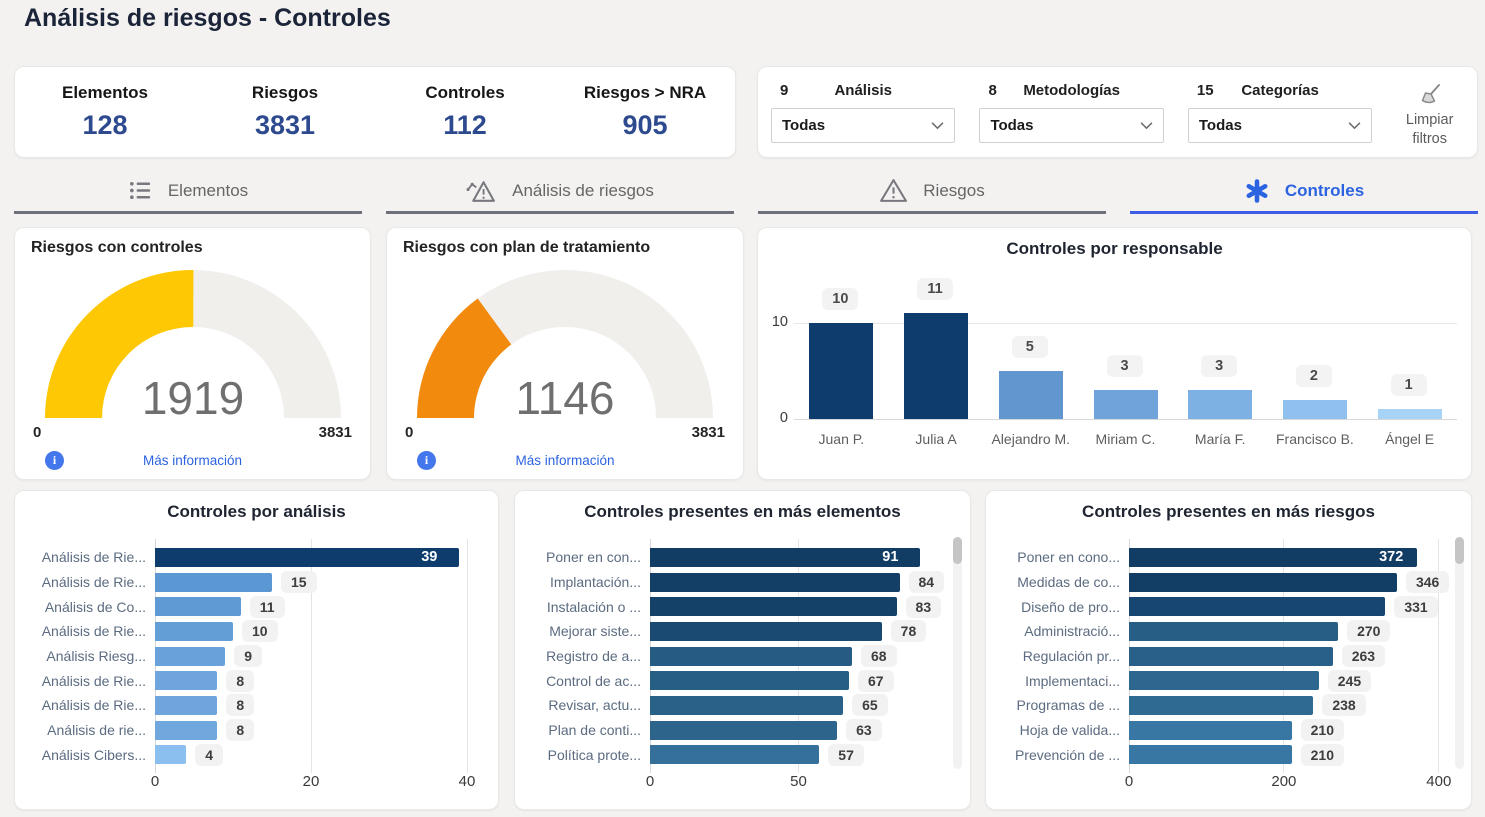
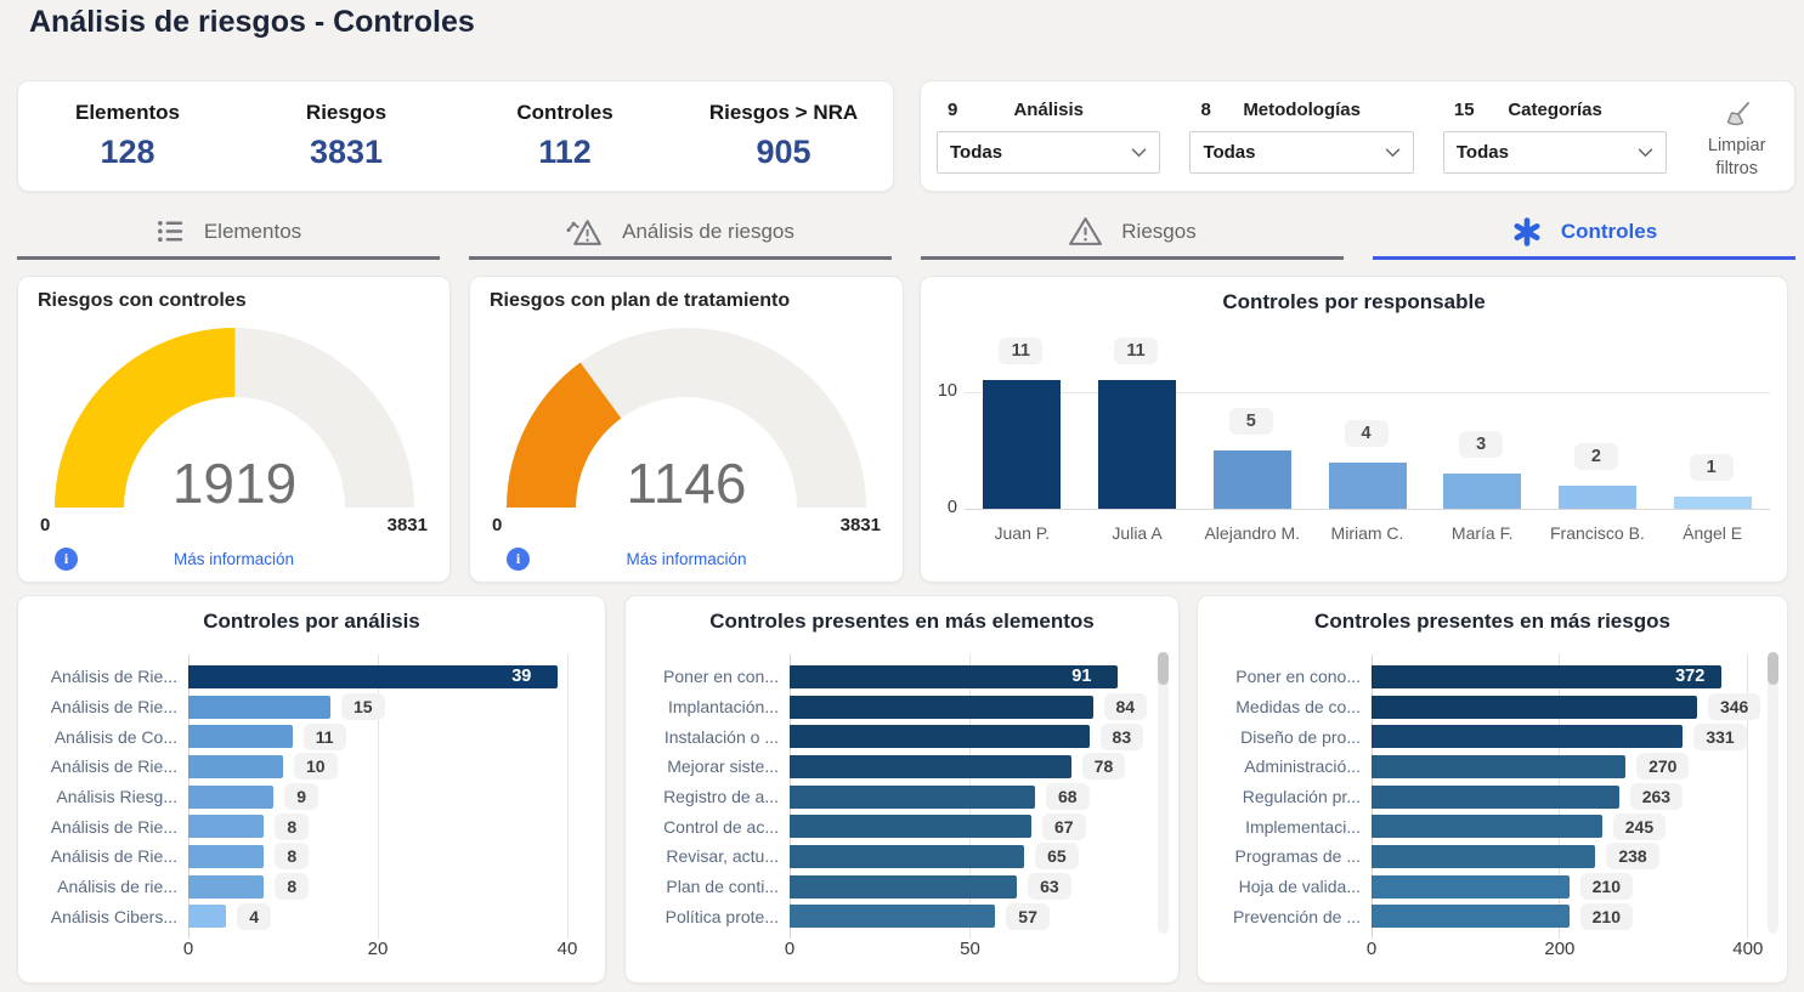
Controles por responsable/Juan P.: 10 -> 11
Controles por responsable/Miriam C.: 3 -> 4
